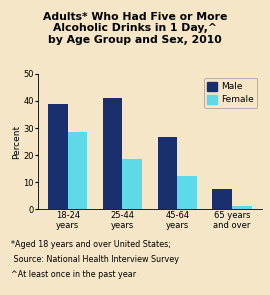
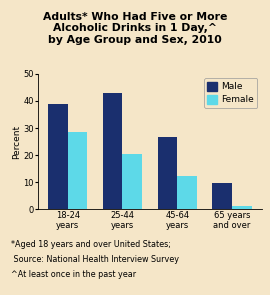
Male/25-44 years: 41.0 -> 42.9
Female/25-44 years: 18.5 -> 20.4
Male/65 years and over: 7.5 -> 9.7
